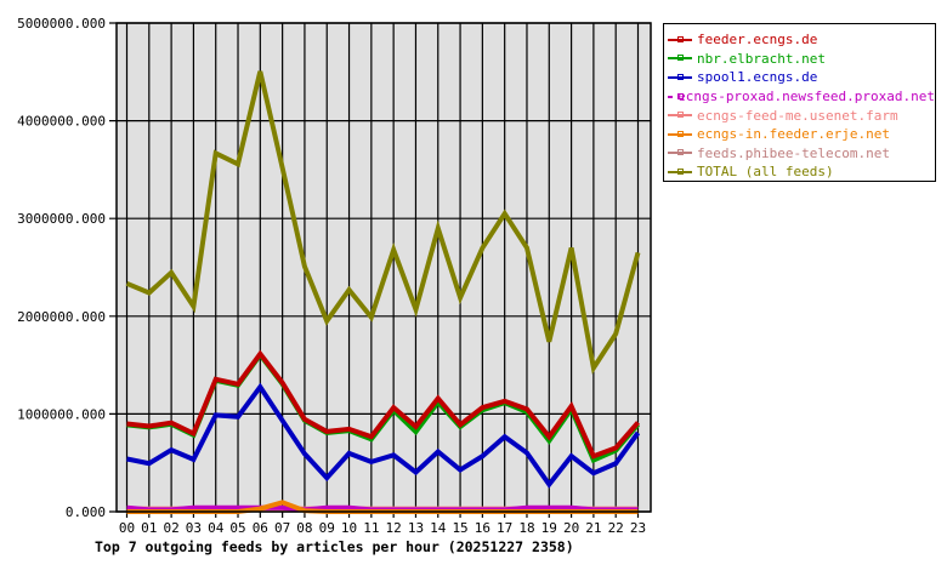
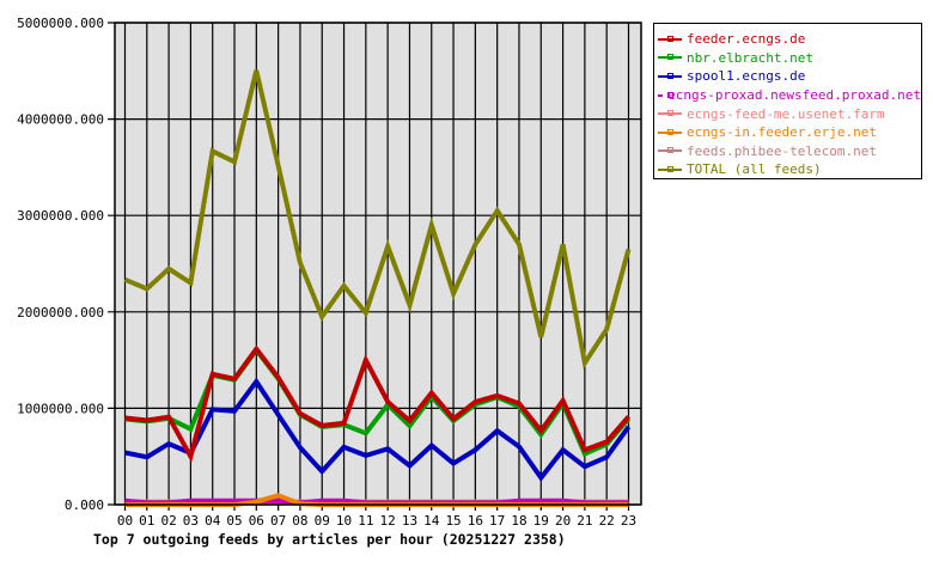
feeder.ecngs.de/03: 800000 -> 500000
TOTAL (all feeds)/03: 2100000 -> 2300000
feeder.ecngs.de/11: 800000 -> 1500000
